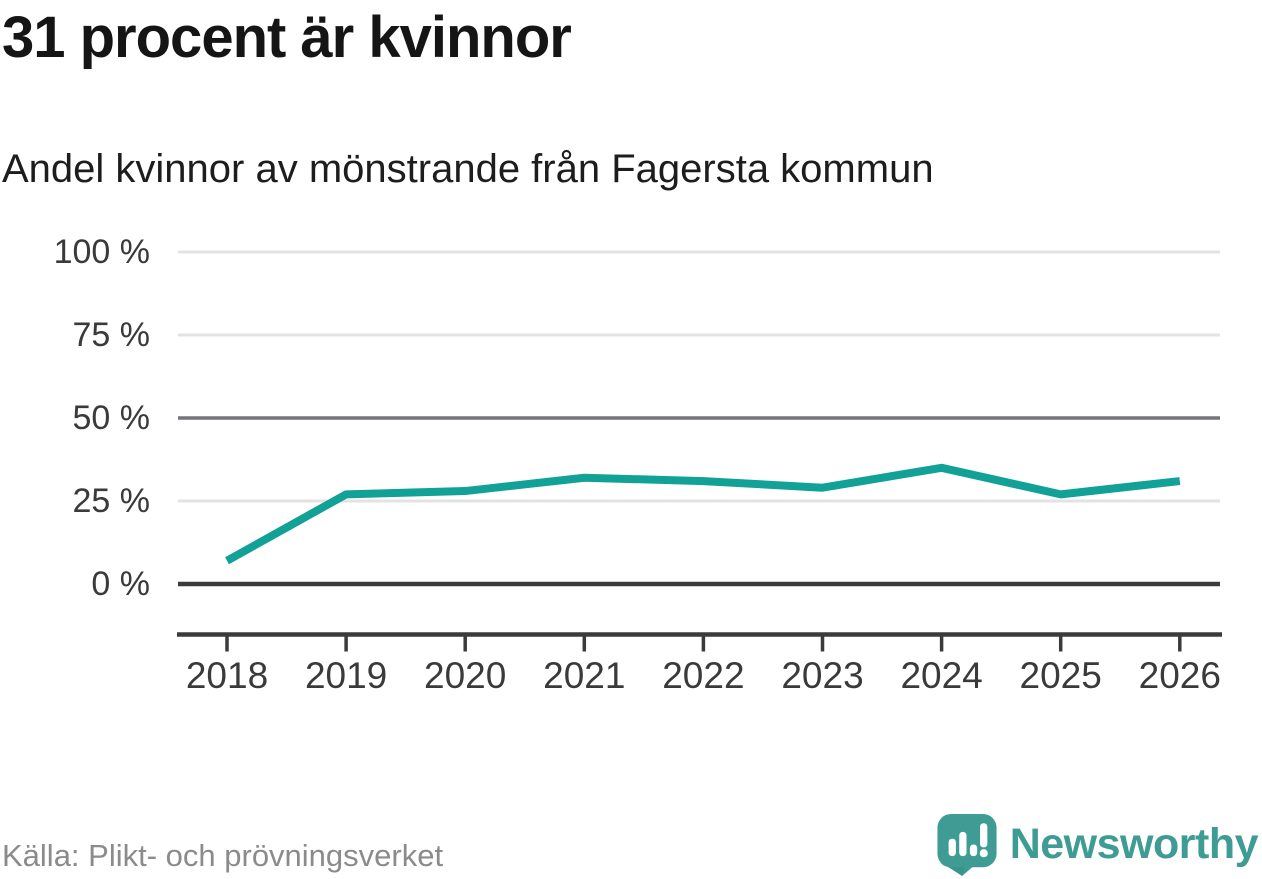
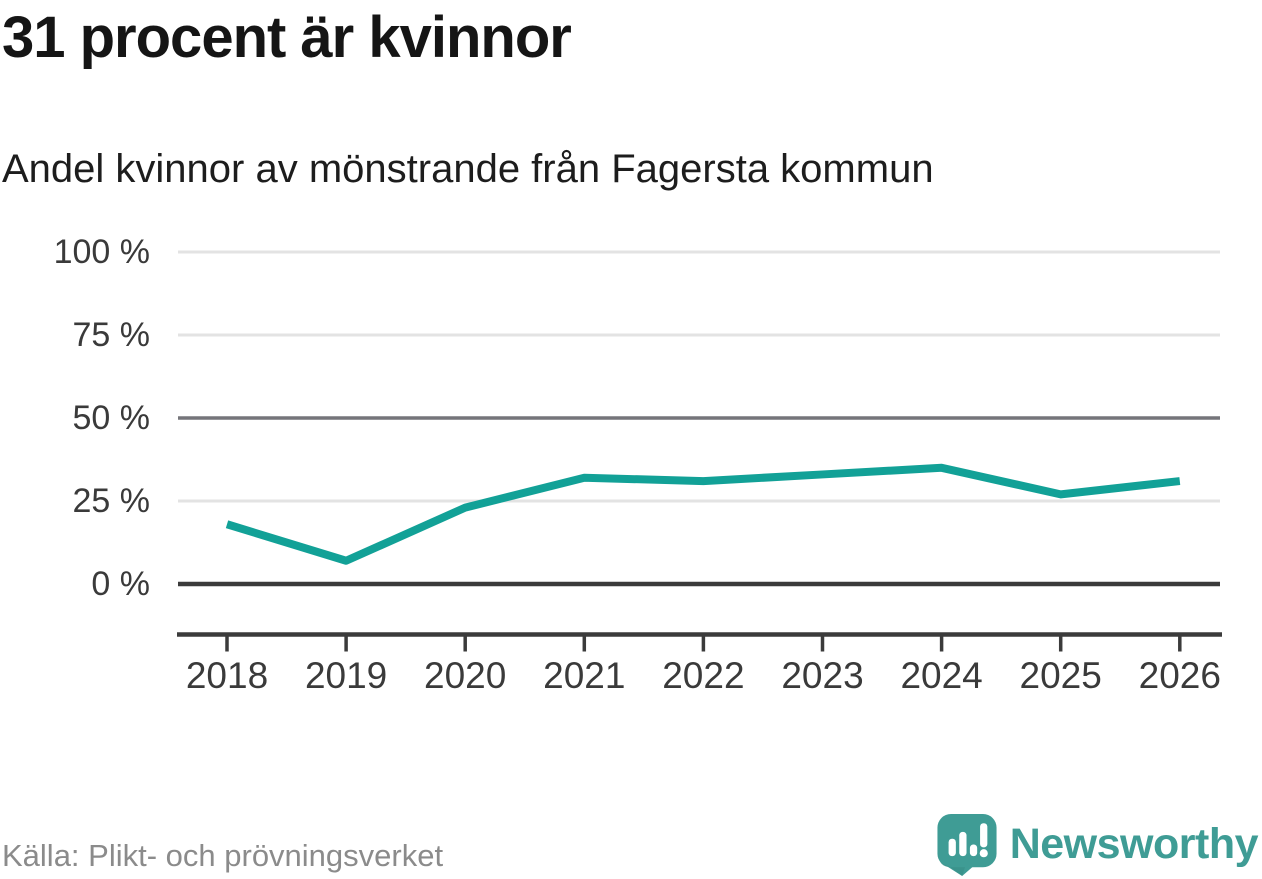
2018: 7% -> 18%
2019: 27% -> 7%
2020: 28% -> 23%
2023: 29% -> 33%
